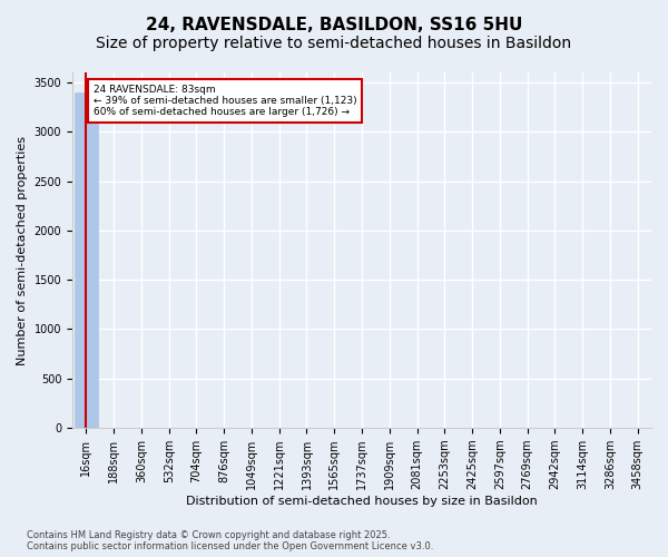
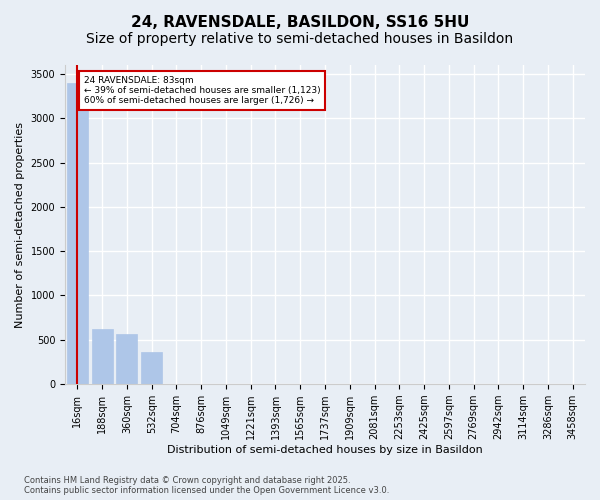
188sqm: 0 -> 620
360sqm: 0 -> 560
532sqm: 0 -> 360
